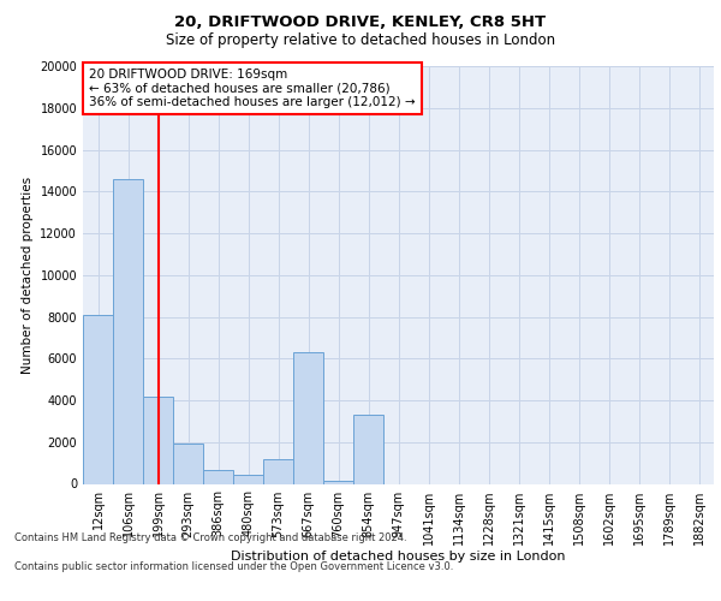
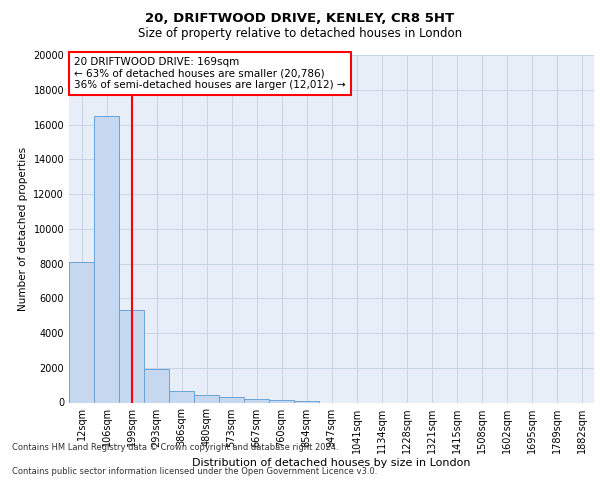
106sqm: 14600 -> 16500
199sqm: 4200 -> 5300
573sqm: 1200 -> 300
667sqm: 6300 -> 200
854sqm: 3300 -> 100
